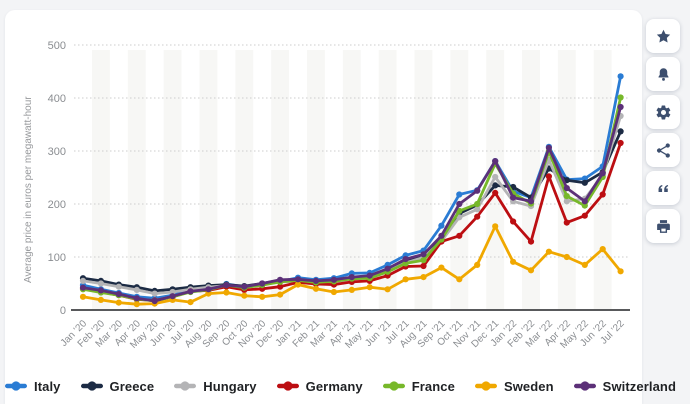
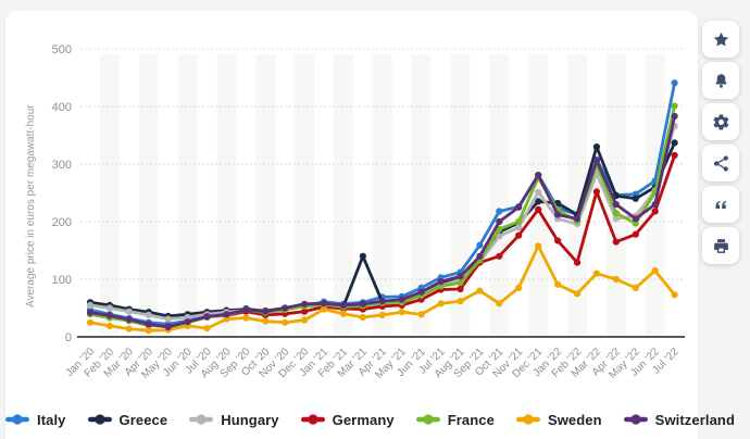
Greece/Mar ’21: 60 -> 140
Greece/Mar ’22: 270 -> 330
Switzerland/Jun ’22: 260 -> 230
